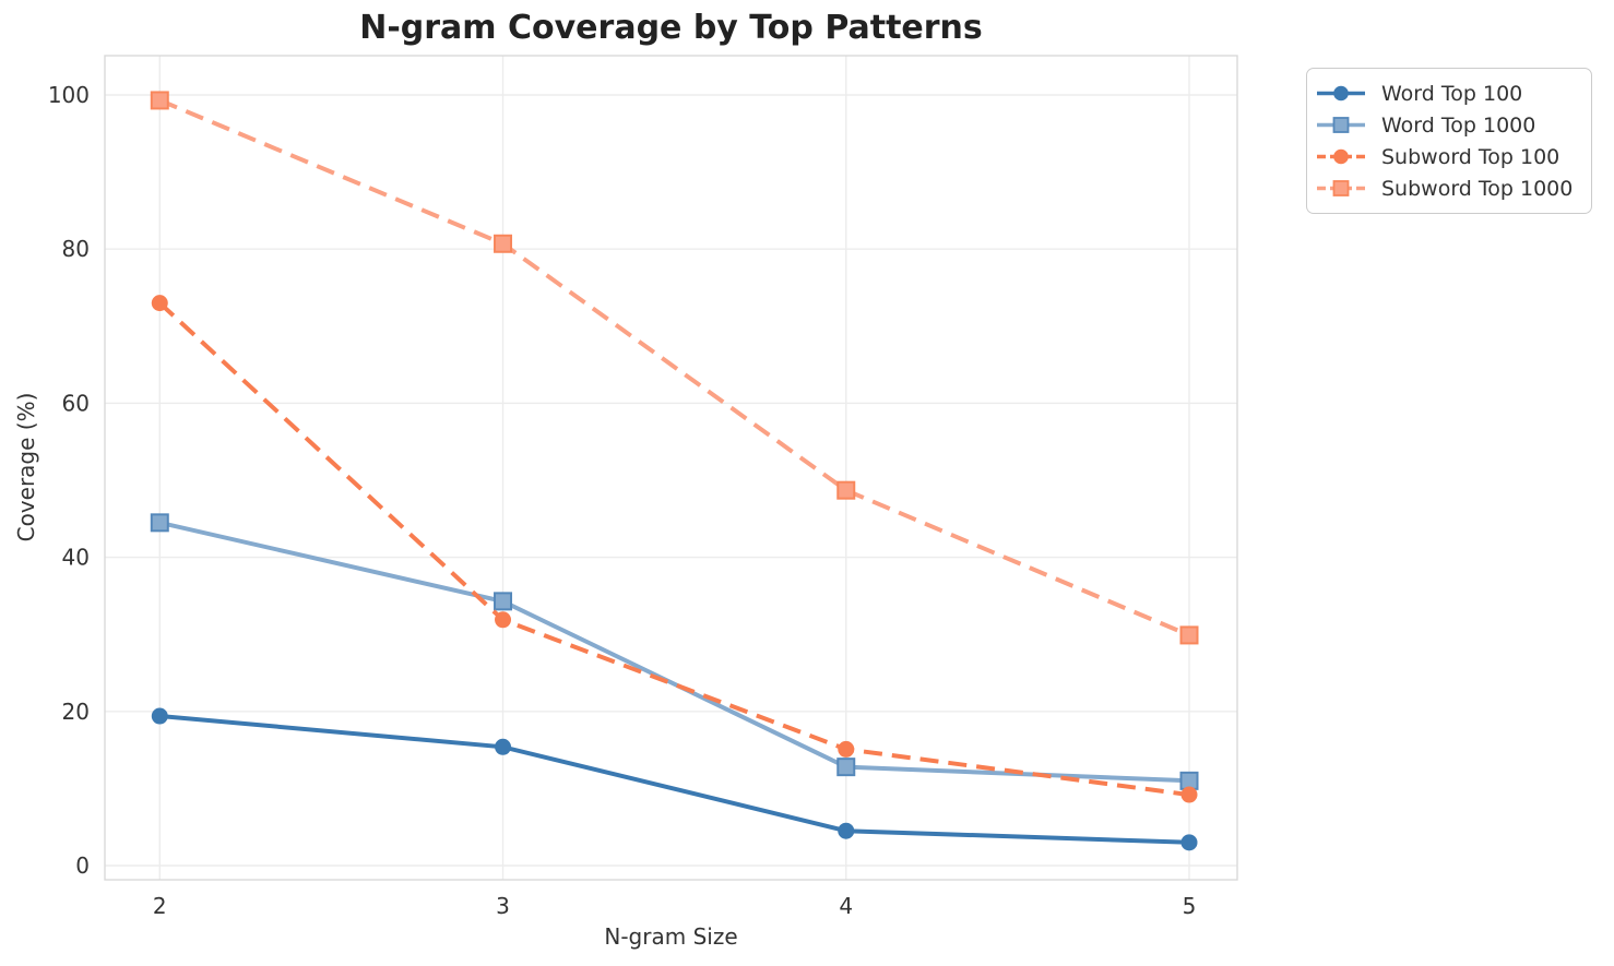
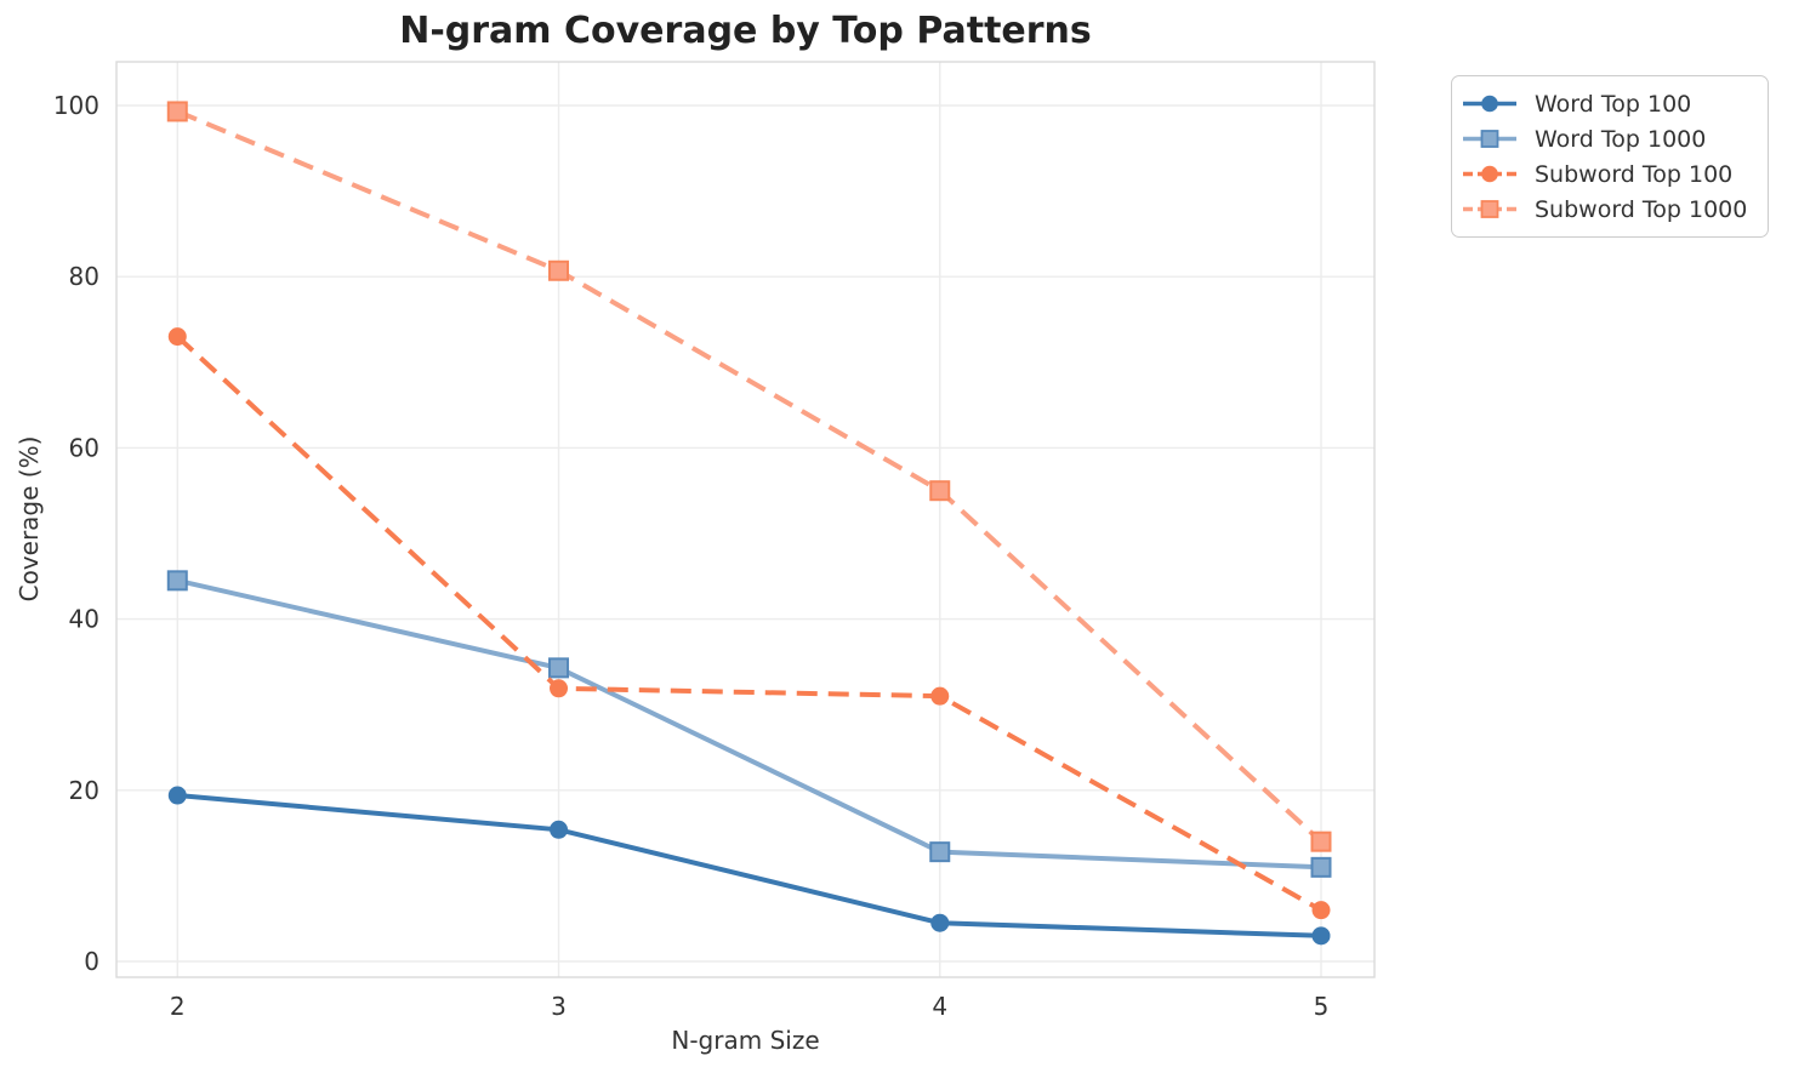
Subword Top 100/4: 15 -> 31
Subword Top 1000/4: 49 -> 55
Subword Top 100/5: 9 -> 6
Subword Top 1000/5: 30 -> 14
